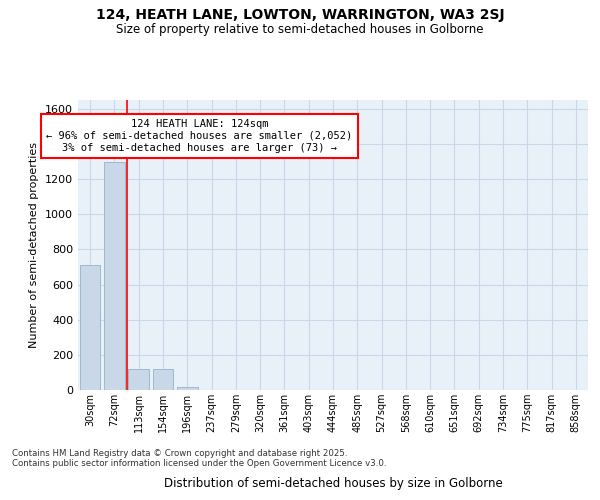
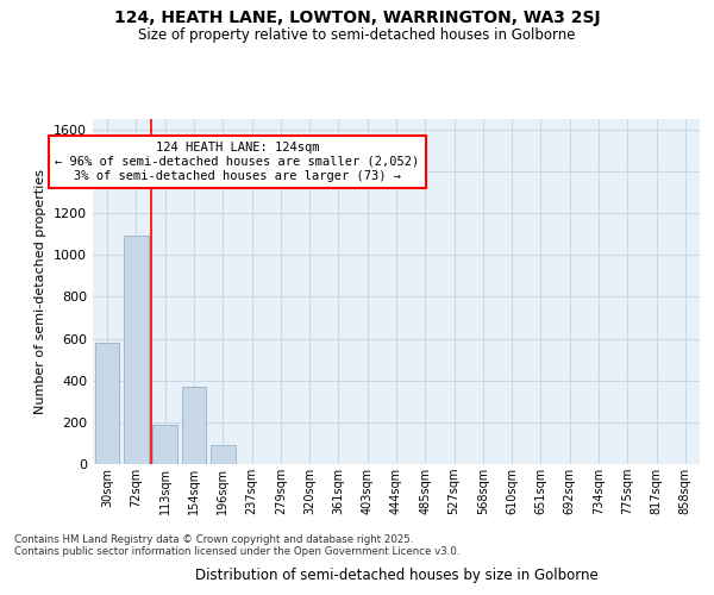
30sqm: 710 -> 580
72sqm: 1300 -> 1090
113sqm: 120 -> 190
154sqm: 120 -> 370
196sqm: 20 -> 90
